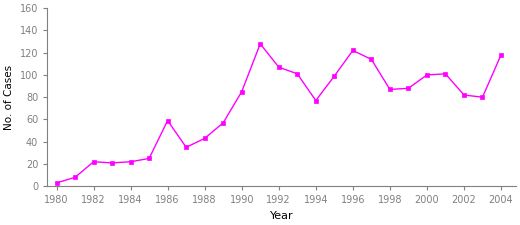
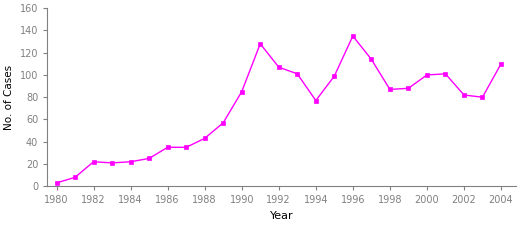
1986: 59 -> 35
1996: 122 -> 135
2004: 118 -> 110
